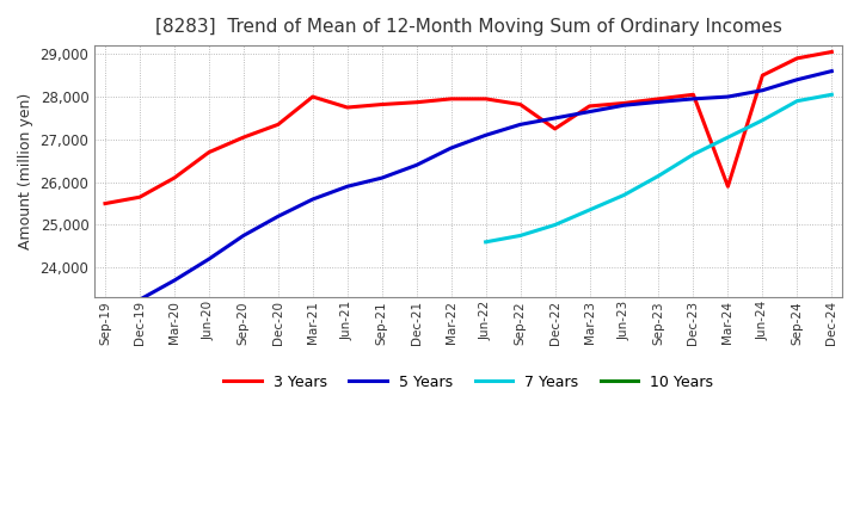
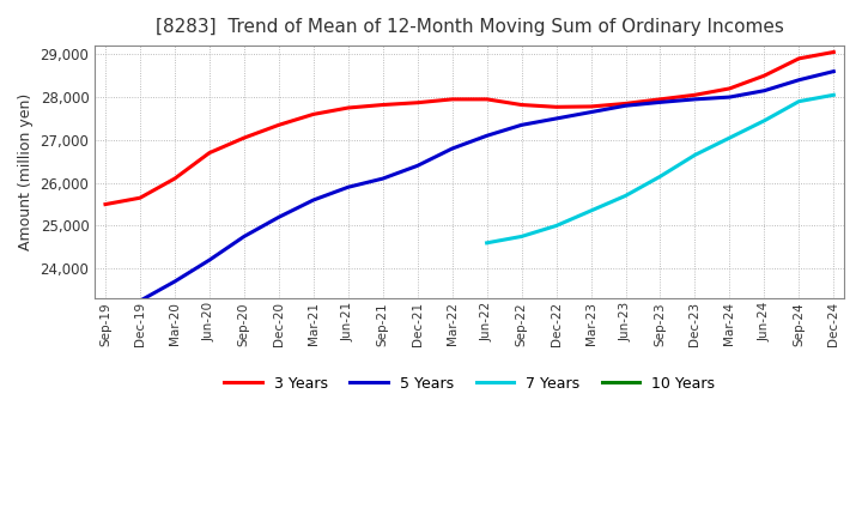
3 Years/Mar-21: 28,000 -> 27,600
3 Years/Dec-22: 27,250 -> 27,770
3 Years/Mar-24: 25,900 -> 28,200
